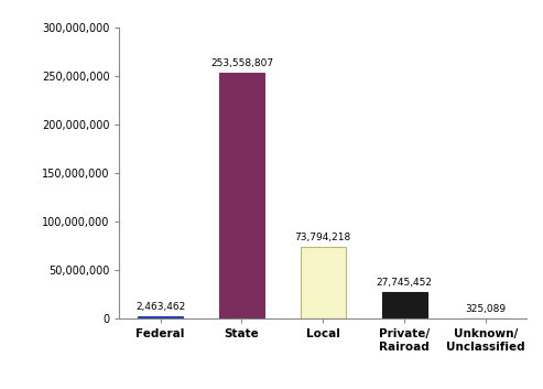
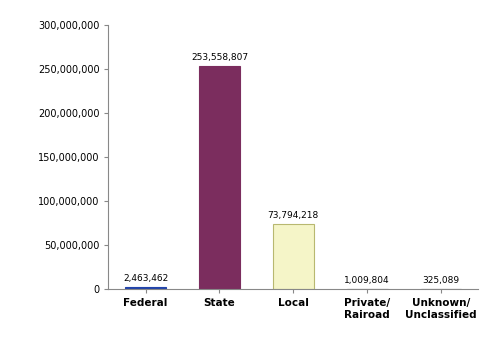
Private/ Rairoad: 27,745,452 -> 1,009,804
